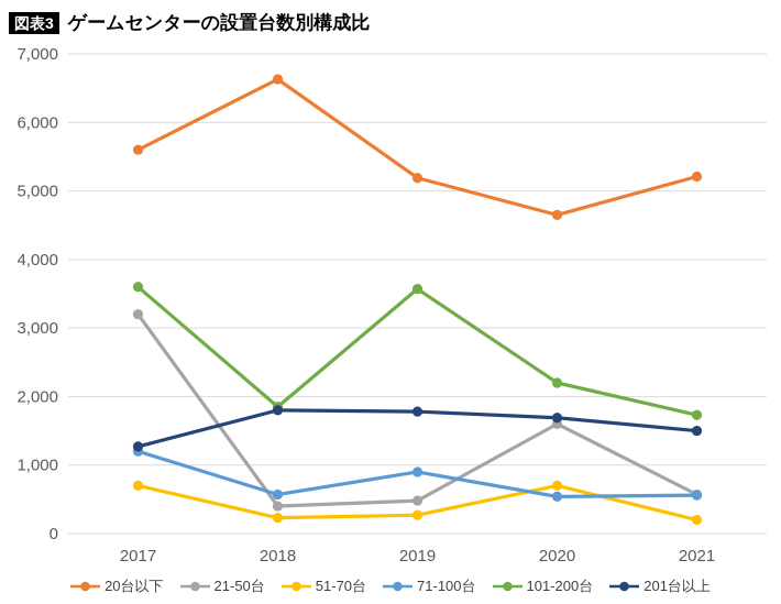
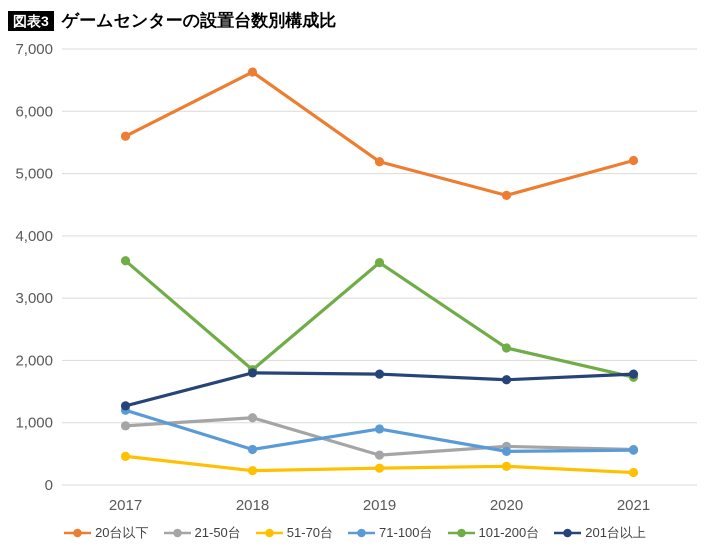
21-50台/2017: 3200 -> 1000
51-70台/2017: 700 -> 500
21-50台/2018: 400 -> 1100
21-50台/2020: 1600 -> 600
51-70台/2020: 700 -> 300
201台以上/2021: 1500 -> 1800
